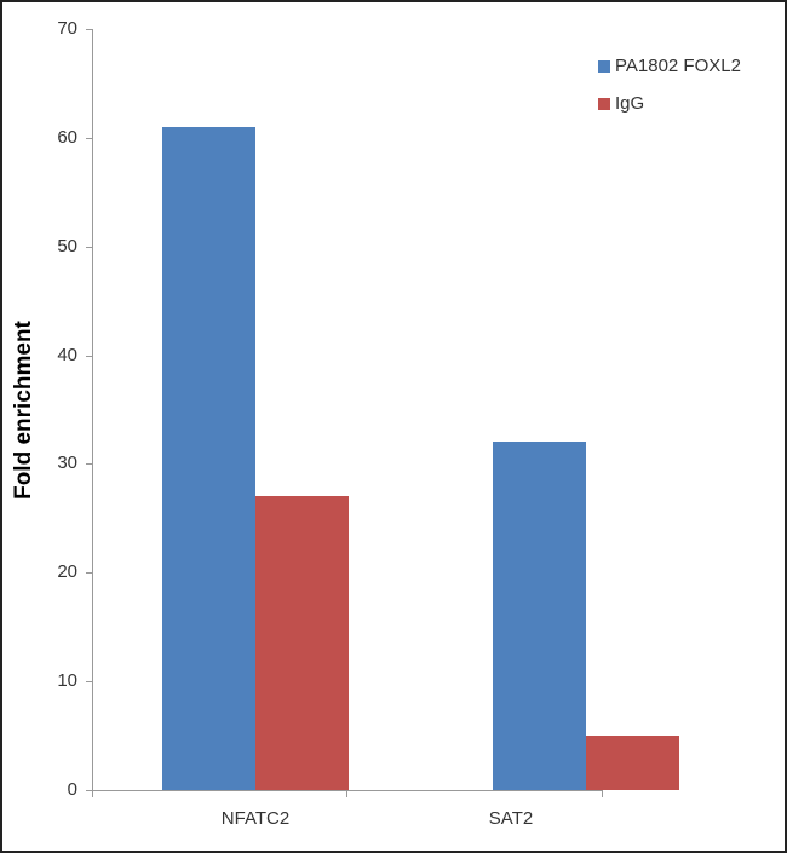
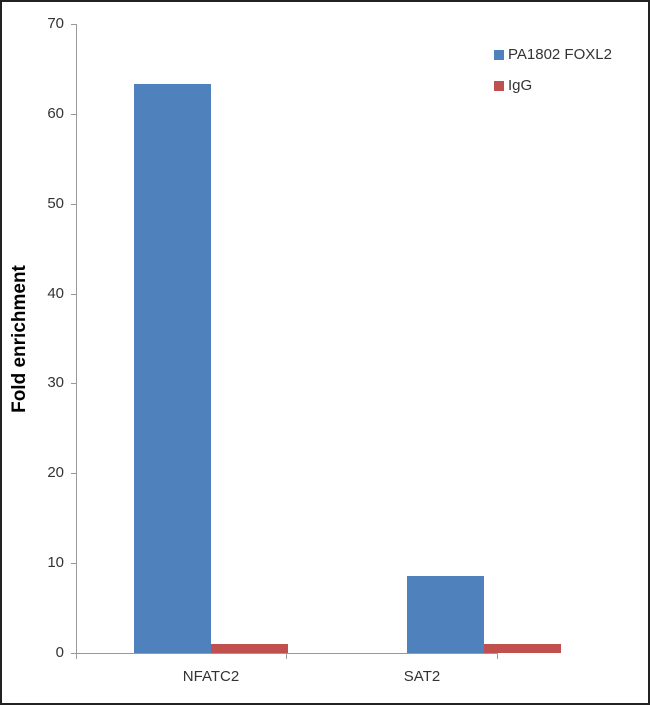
PA1802 FOXL2/NFATC2: 61 -> 63
IgG/NFATC2: 27 -> 1
PA1802 FOXL2/SAT2: 32 -> 9
IgG/SAT2: 5 -> 1
